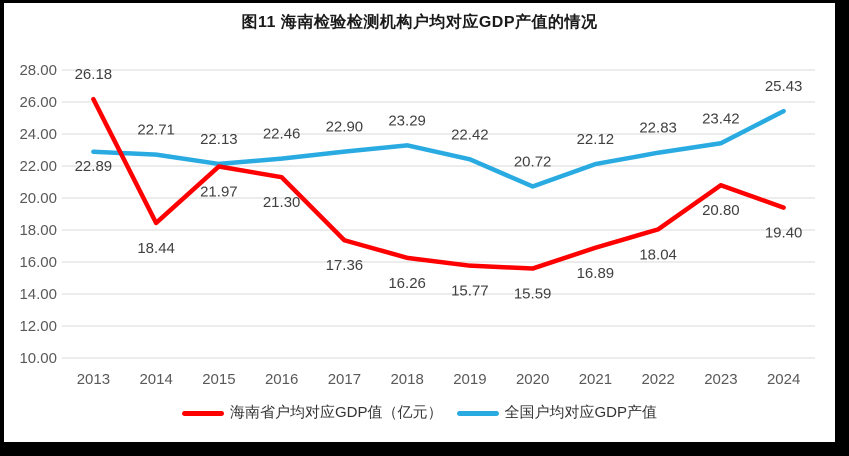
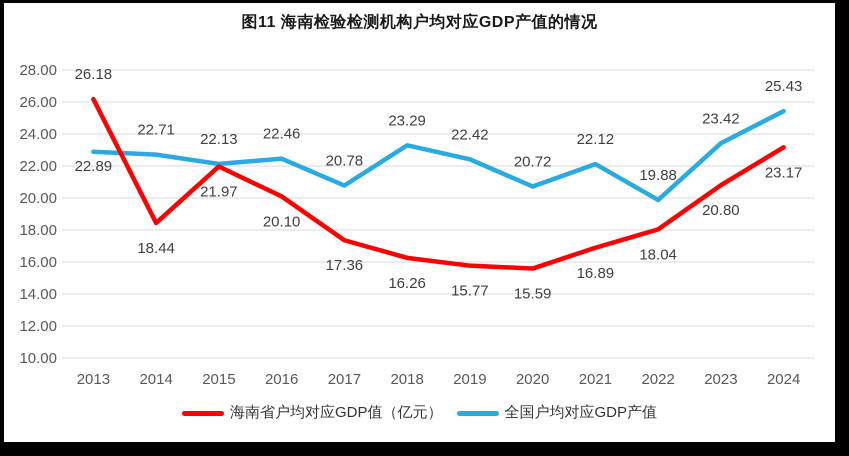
海南省户均对应GDP值（亿元）/2016: 21.30 -> 20.10
全国户均对应GDP产值/2017: 22.90 -> 20.78
全国户均对应GDP产值/2022: 22.83 -> 19.88
海南省户均对应GDP值（亿元）/2024: 19.40 -> 23.17
